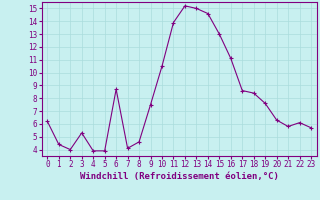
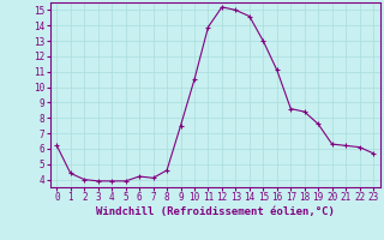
3: 5.3 -> 3.9
6: 8.7 -> 4.2
21: 5.8 -> 6.2
